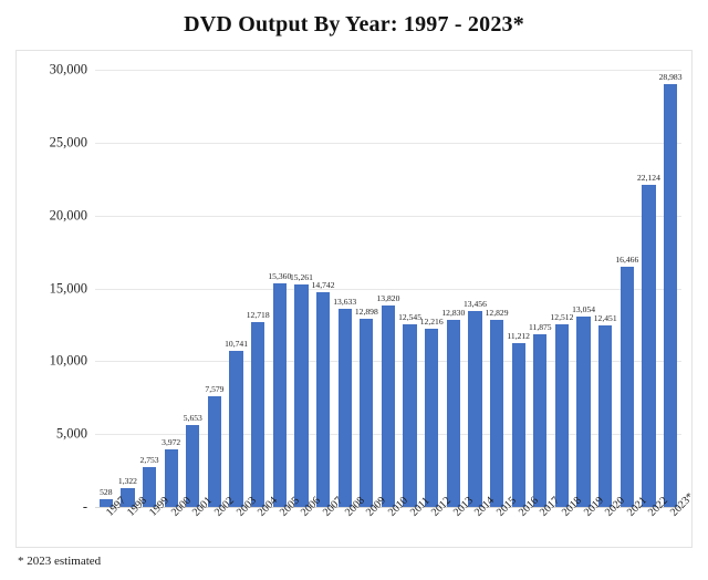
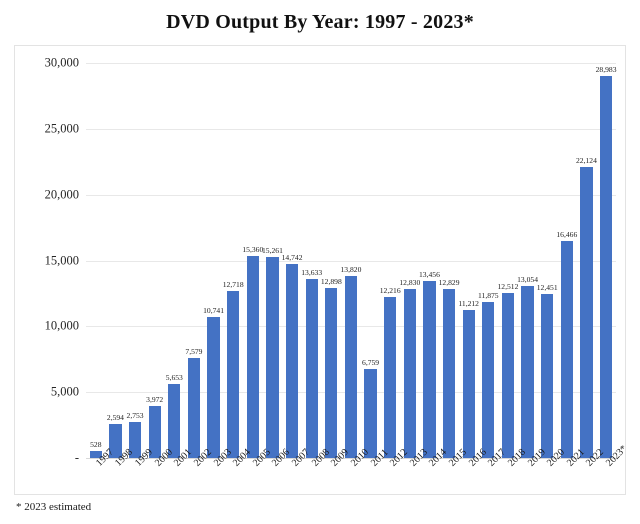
1998: 1,322 -> 2,594
2011: 12,545 -> 6,759
